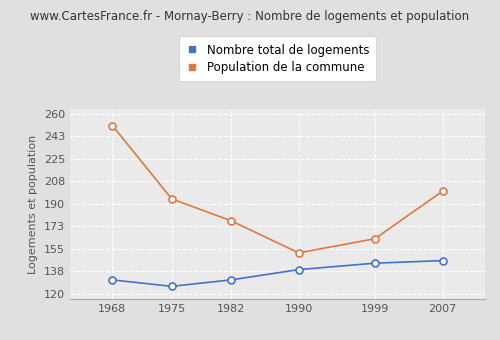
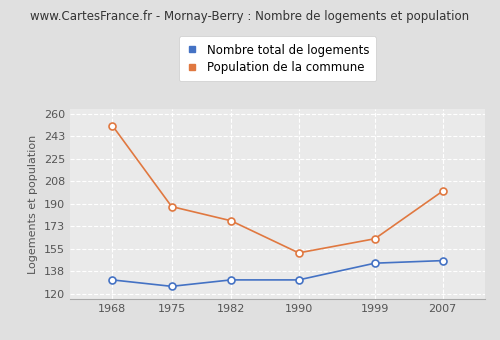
Population de la commune/1975: 194 -> 188
Nombre total de logements/1990: 139 -> 131
